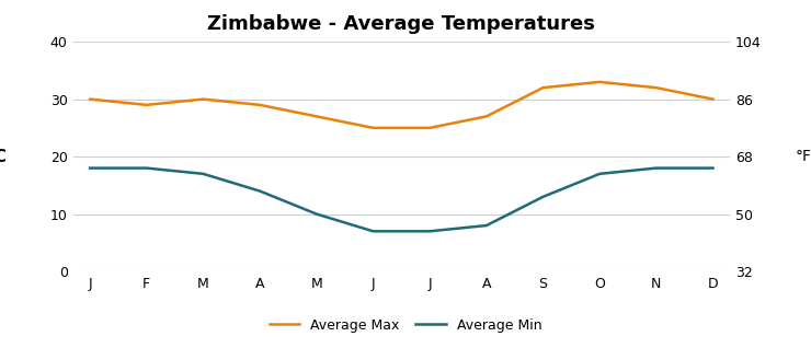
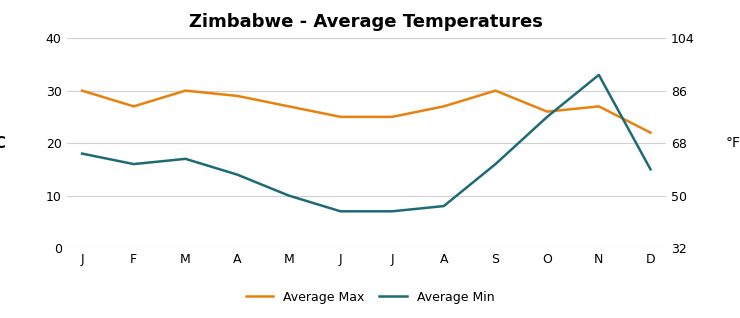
Average Max/F: 29 -> 27
Average Min/F: 18 -> 16
Average Max/S: 32 -> 30
Average Min/S: 13 -> 16
Average Max/O: 33 -> 26
Average Min/O: 17 -> 25
Average Max/N: 32 -> 27
Average Min/N: 18 -> 33
Average Max/D: 30 -> 22
Average Min/D: 18 -> 15
